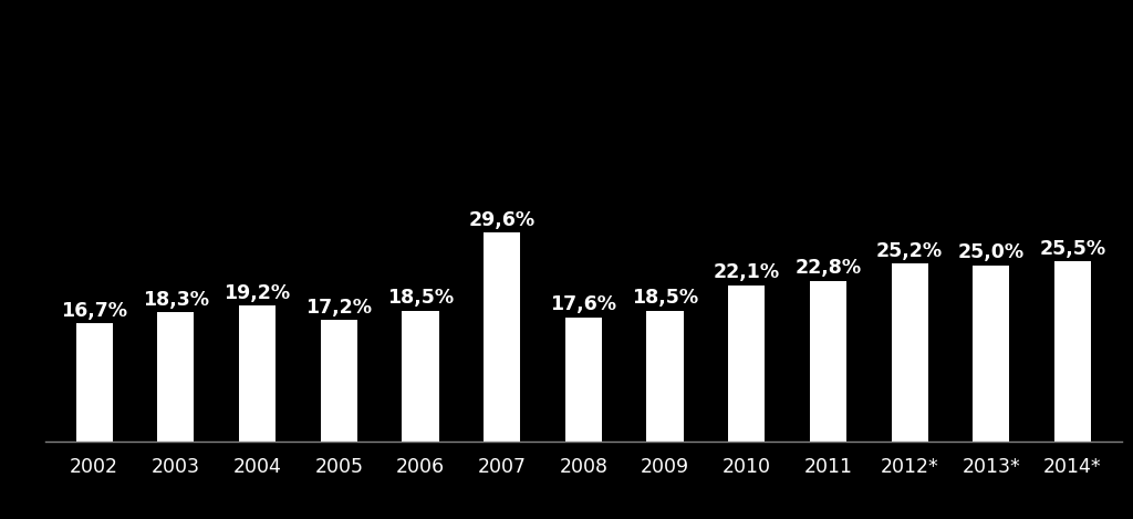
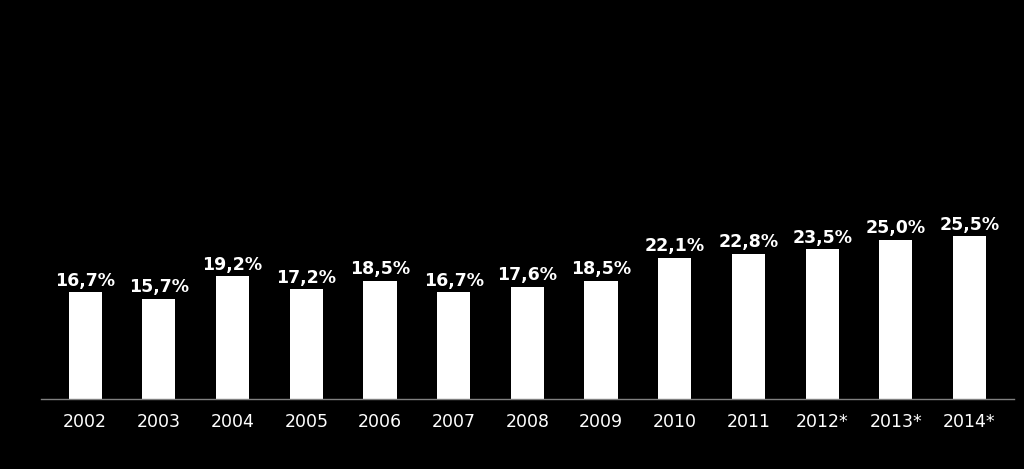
2003: 18,3% -> 15,7%
2007: 29,6% -> 16,7%
2012*: 25,2% -> 23,5%
